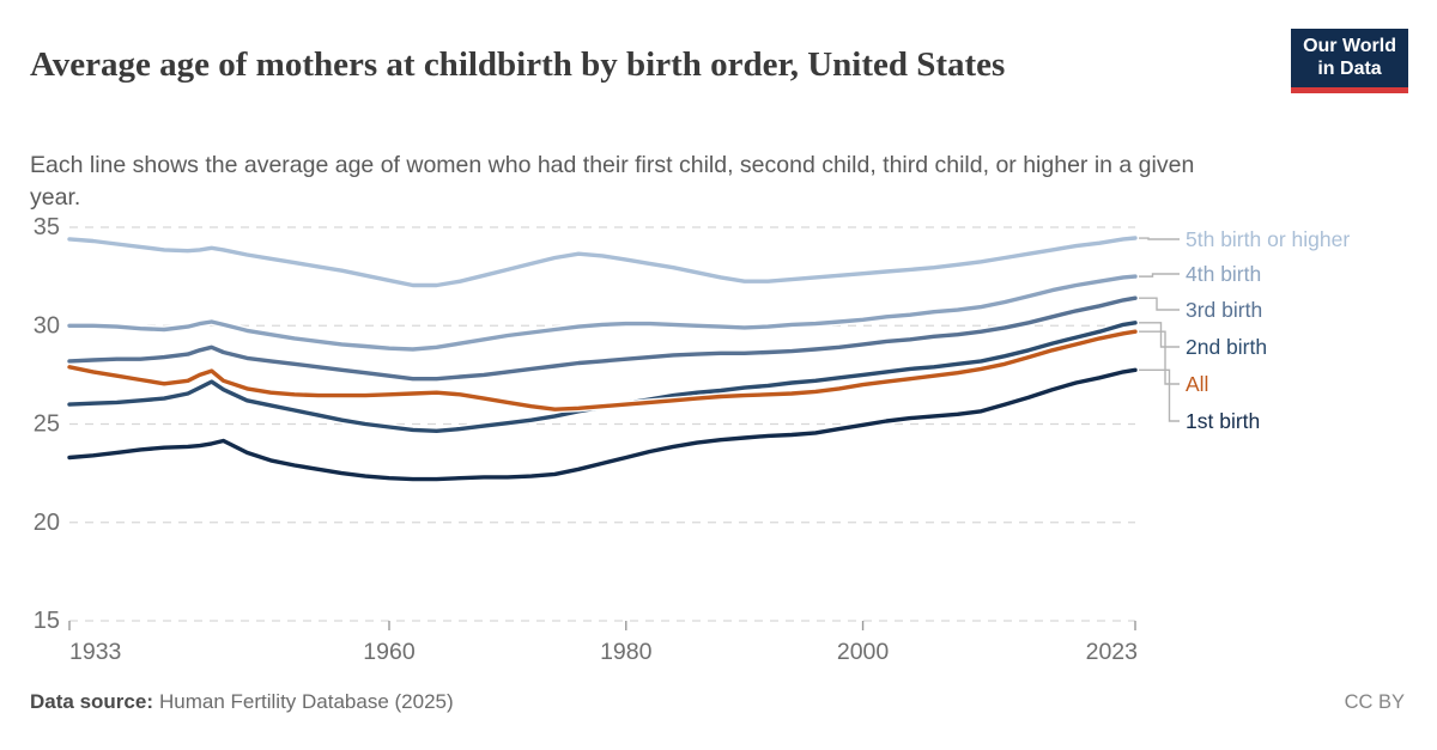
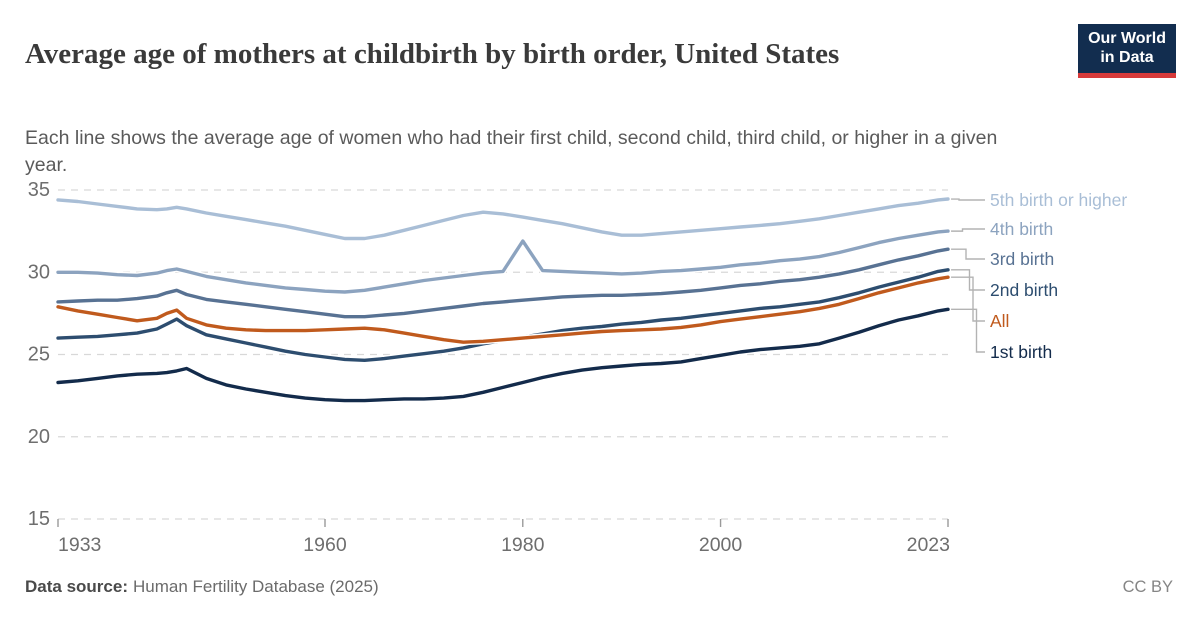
4th birth/1980: 30.1 -> 31.9
